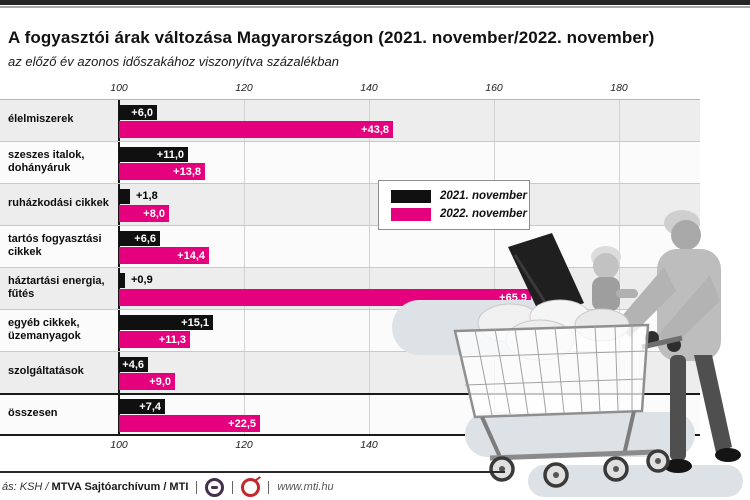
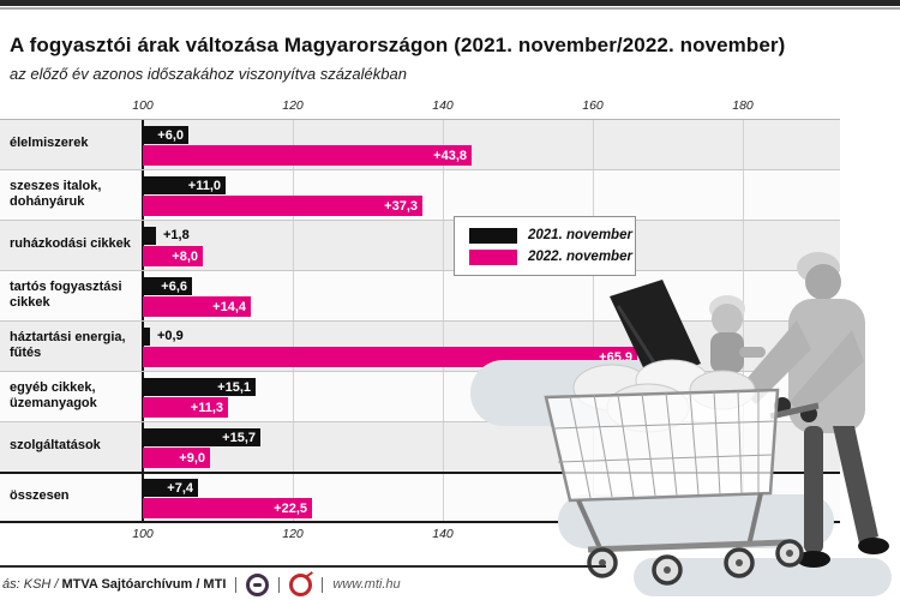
2022. november/szeszes italok, dohányáruk: +13,8 -> +37,3
2021. november/szolgáltatások: +4,6 -> +15,7
